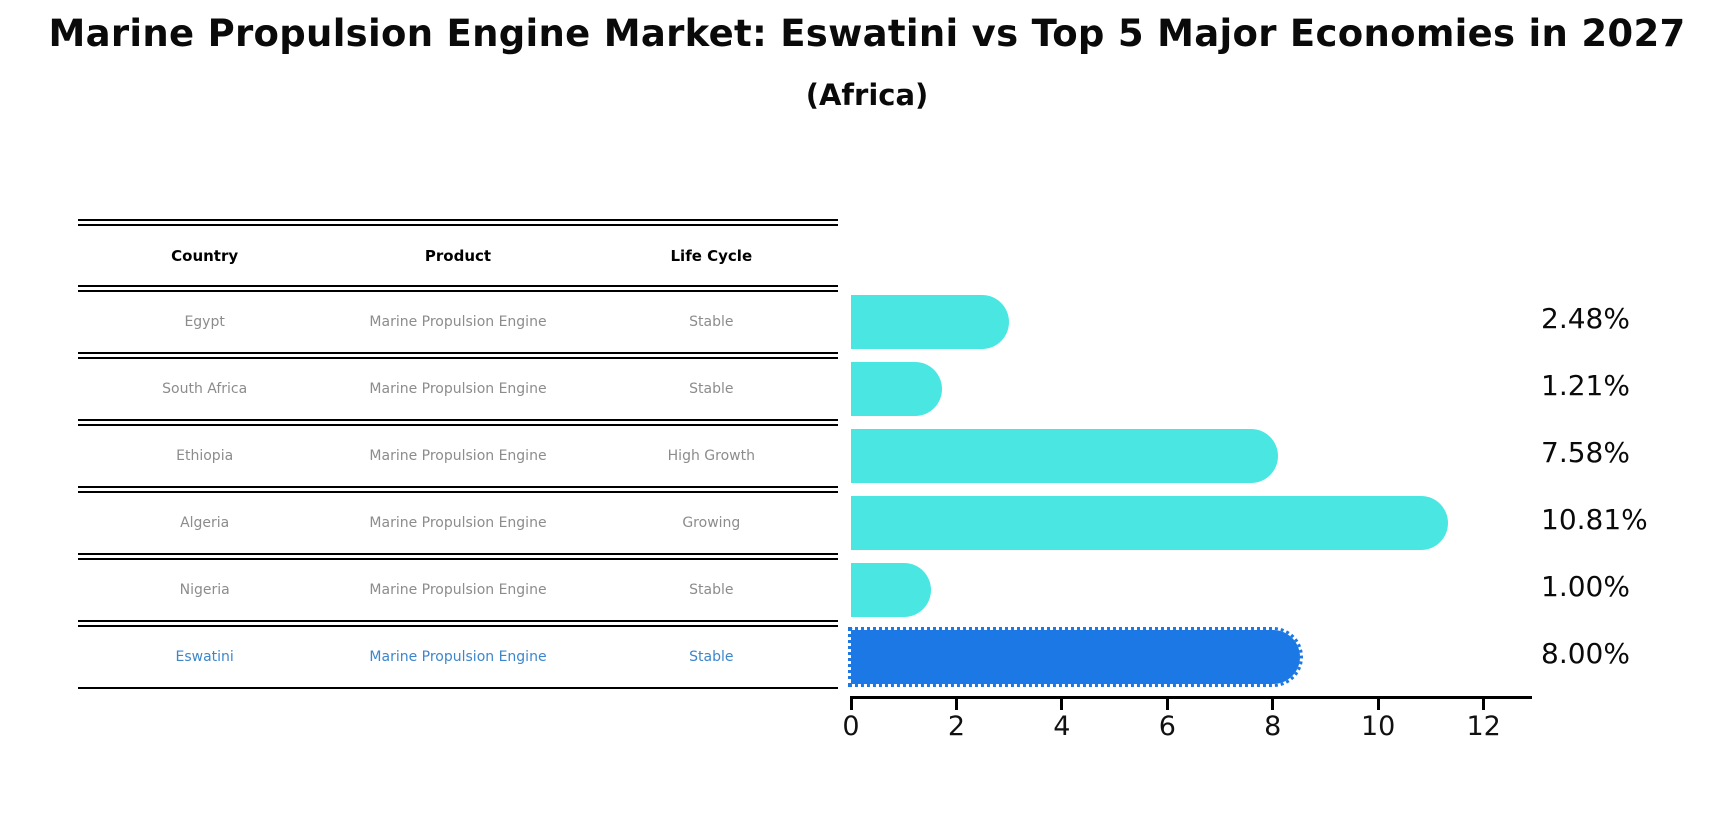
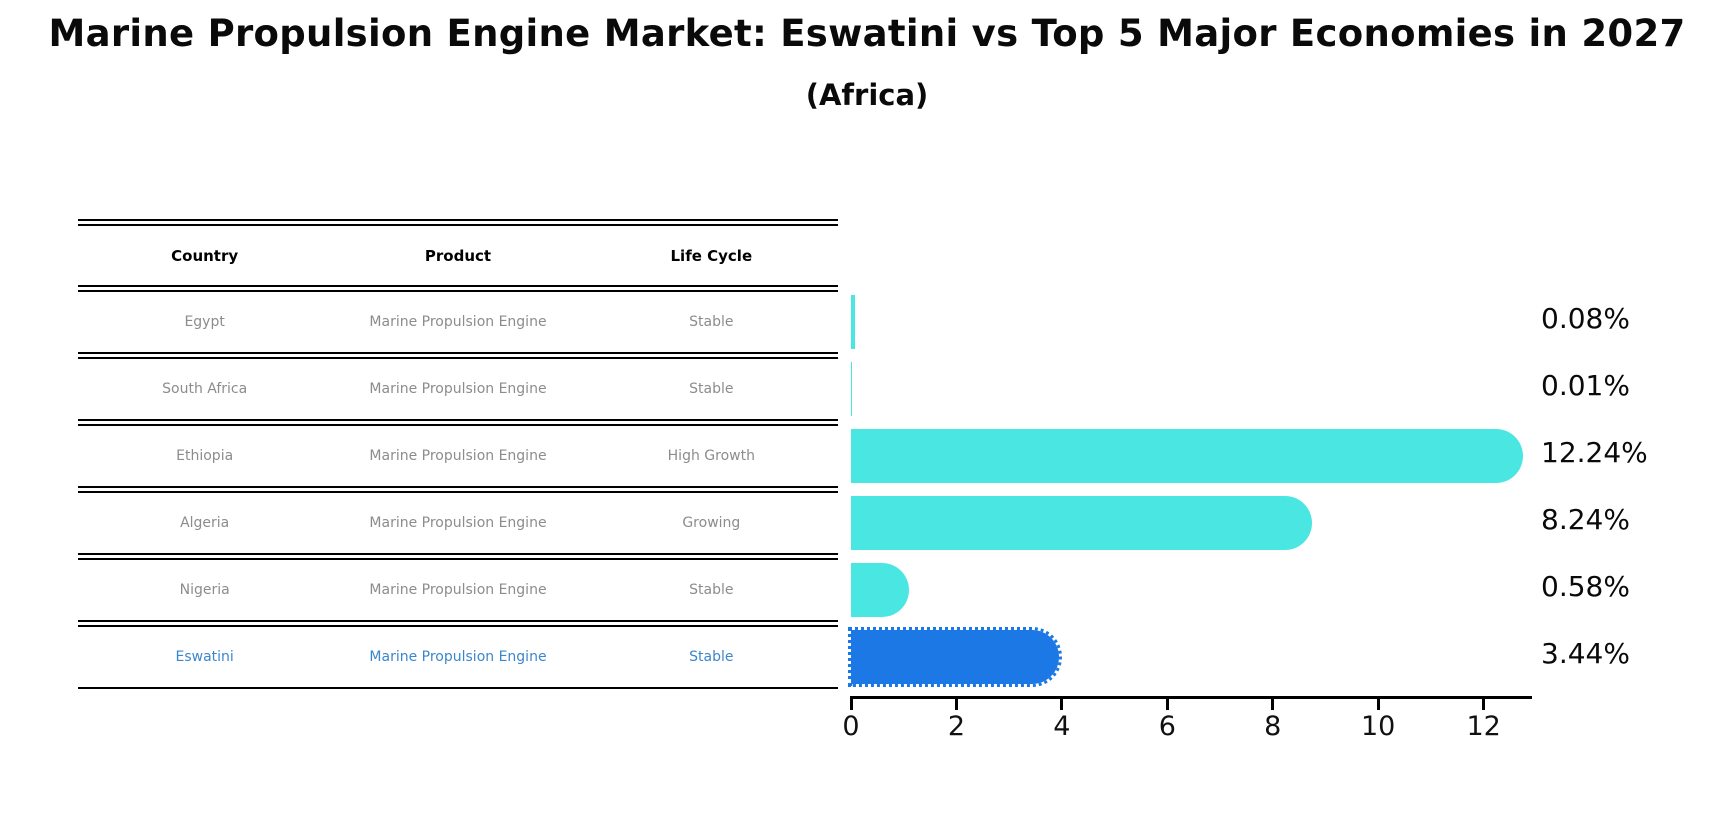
Egypt: 2.48% -> 0.08%
South Africa: 1.21% -> 0.01%
Ethiopia: 7.58% -> 12.24%
Algeria: 10.81% -> 8.24%
Nigeria: 1.00% -> 0.58%
Eswatini: 8.00% -> 3.44%
